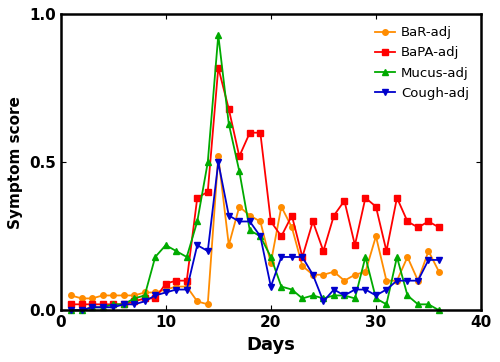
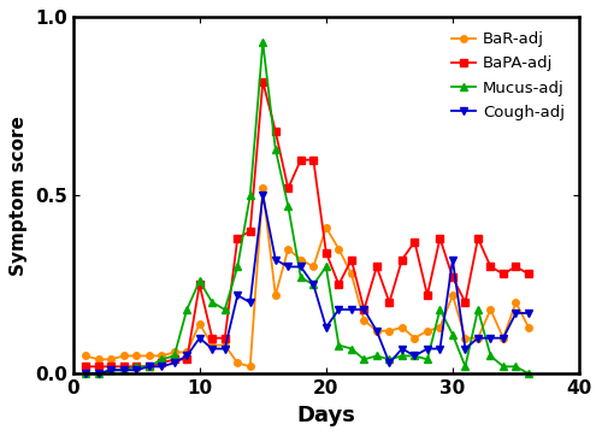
BaR-adj/10: 0.07 -> 0.14
BaPA-adj/10: 0.09 -> 0.25
Mucus-adj/10: 0.22 -> 0.26
Cough-adj/10: 0.06 -> 0.10
BaR-adj/20: 0.16 -> 0.41
BaPA-adj/20: 0.30 -> 0.34
Mucus-adj/20: 0.18 -> 0.30
Cough-adj/20: 0.08 -> 0.13
BaR-adj/30: 0.25 -> 0.22
BaPA-adj/30: 0.35 -> 0.27
Mucus-adj/30: 0.04 -> 0.11
Cough-adj/30: 0.05 -> 0.32
